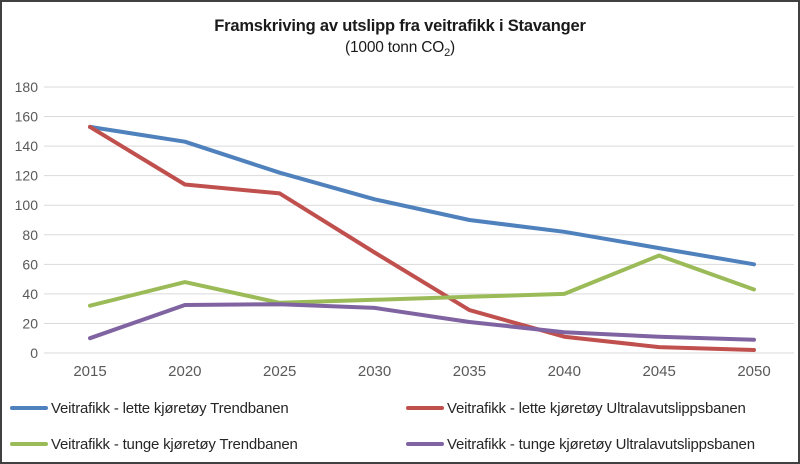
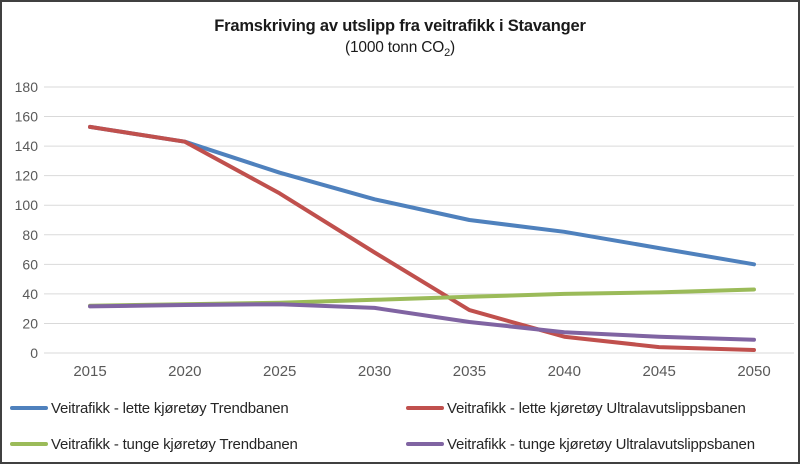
Veitrafikk - tunge kjøretøy Ultralavutslippsbanen/2015: 10 -> 32
Veitrafikk - lette kjøretøy Ultralavutslippsbanen/2020: 114 -> 143
Veitrafikk - tunge kjøretøy Trendbanen/2020: 48 -> 33
Veitrafikk - tunge kjøretøy Trendbanen/2045: 66 -> 41
